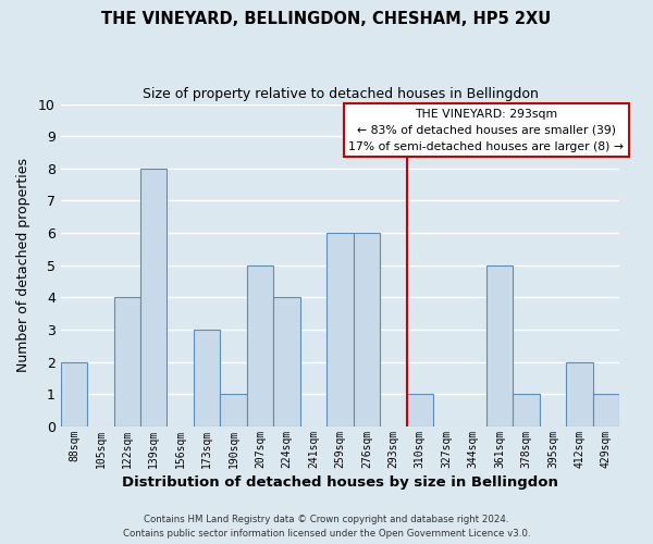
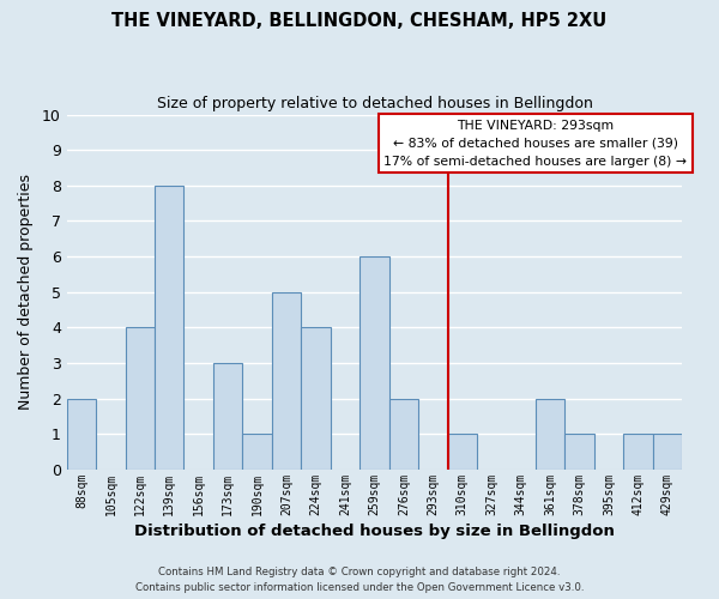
276sqm: 6 -> 2
361sqm: 5 -> 2
412sqm: 2 -> 1
